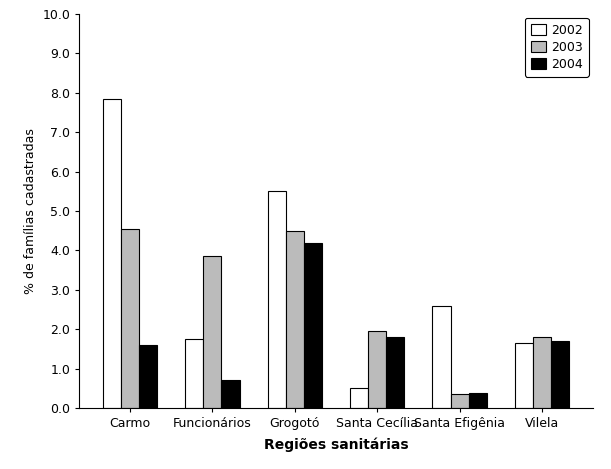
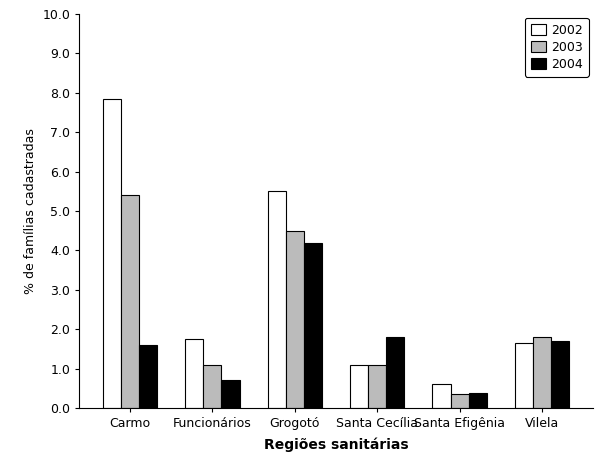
2003/Carmo: 4.55 -> 5.40
2003/Funcionários: 3.85 -> 1.10
2002/Santa Cecília: 0.50 -> 1.10
2003/Santa Cecília: 1.95 -> 1.10
2002/Santa Efigênia: 2.60 -> 0.60
